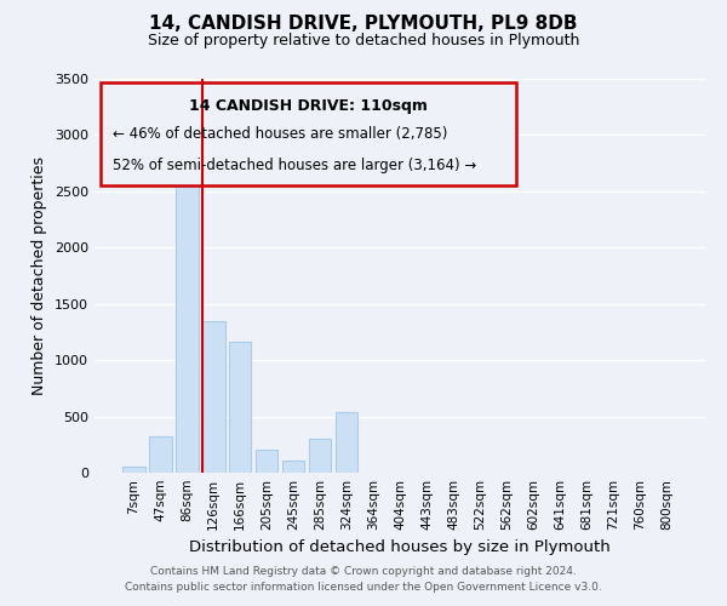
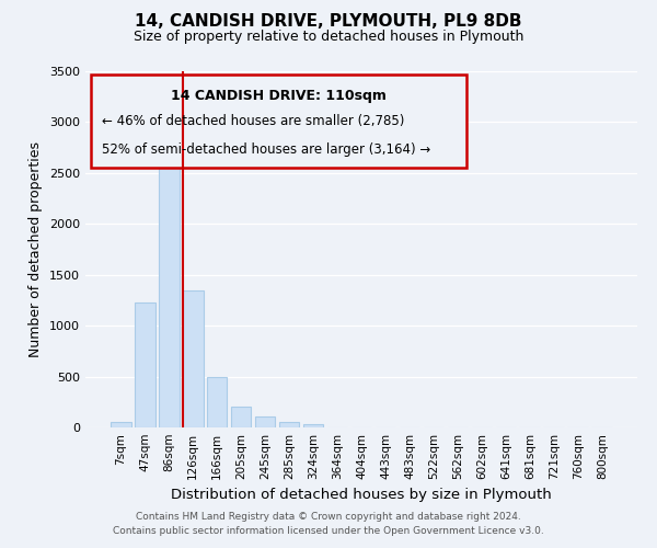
47sqm: 320 -> 1230
166sqm: 1160 -> 500
285sqm: 300 -> 50
324sqm: 540 -> 30
